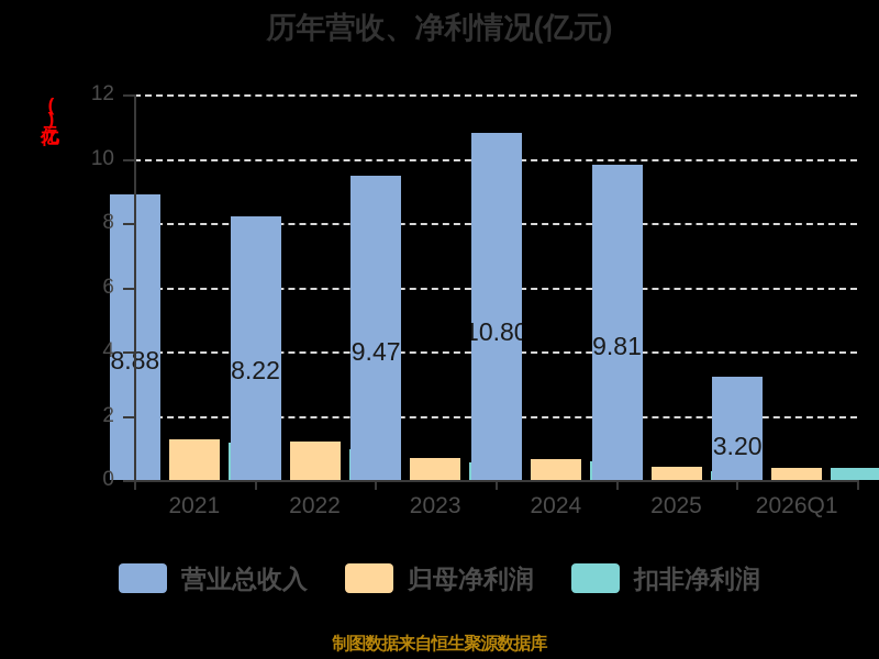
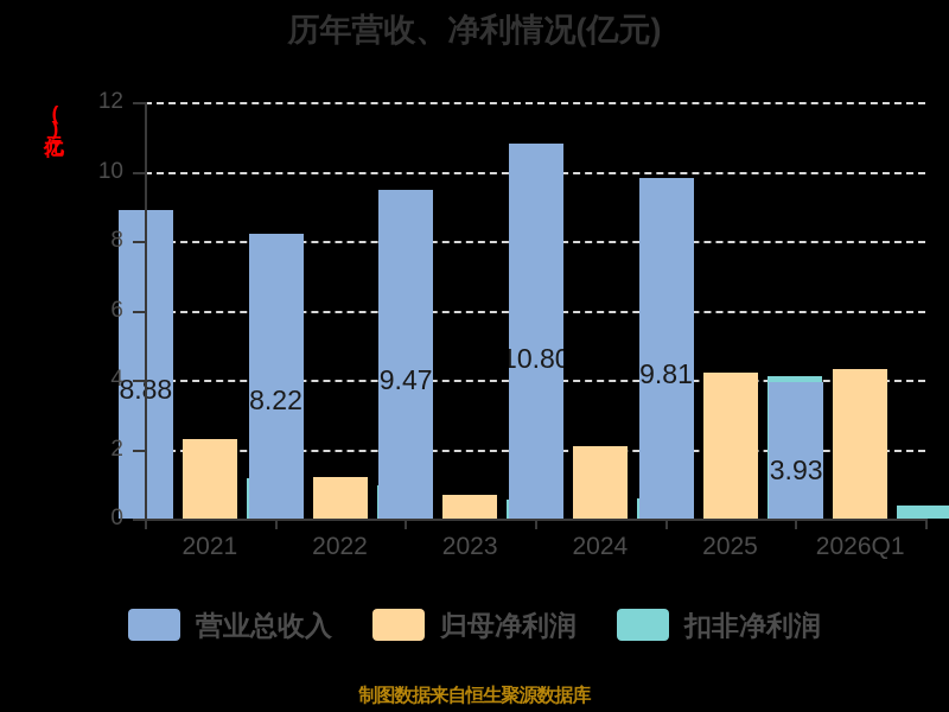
归母净利润/2021: 1.3 -> 2.3
归母净利润/2024: 0.7 -> 2.1
归母净利润/2025: 0.4 -> 4.2
扣非净利润/2025: 0.3 -> 4.1
营业总收入/2026Q1: 3.20 -> 3.93
归母净利润/2026Q1: 0.4 -> 4.3
